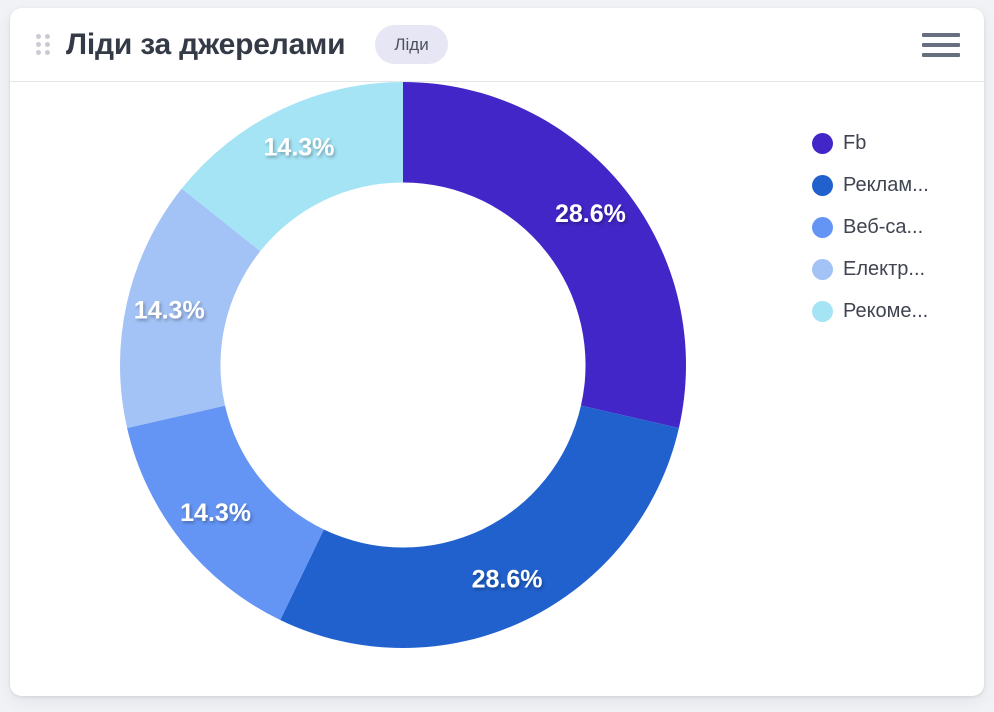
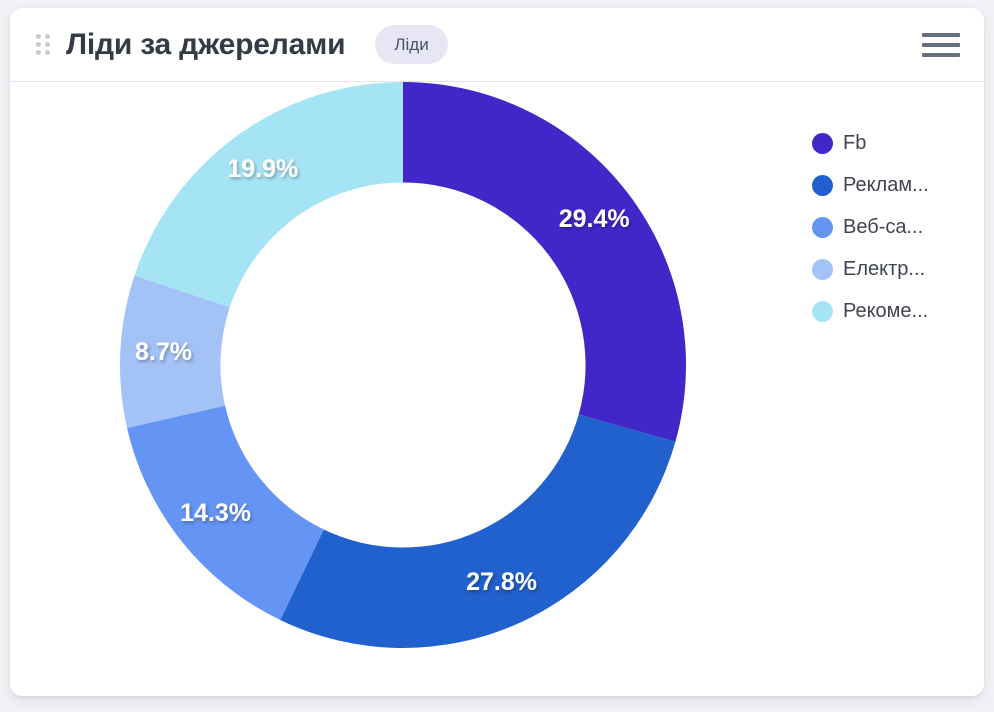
Fb: 28.6% -> 29.4%
Реклам...: 28.6% -> 27.8%
Електр...: 14.3% -> 8.7%
Рекоме...: 14.3% -> 19.9%
